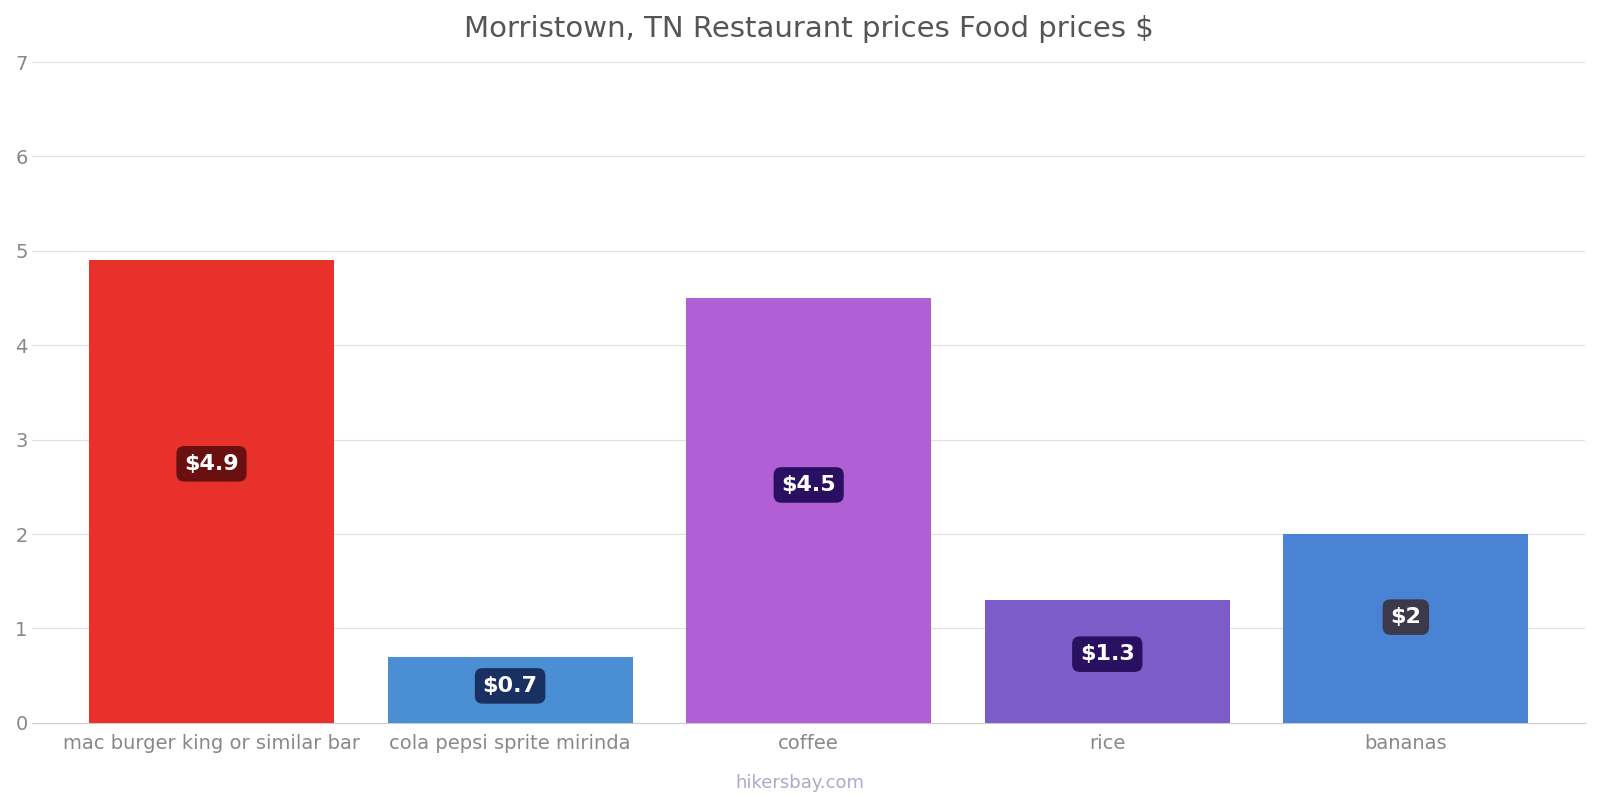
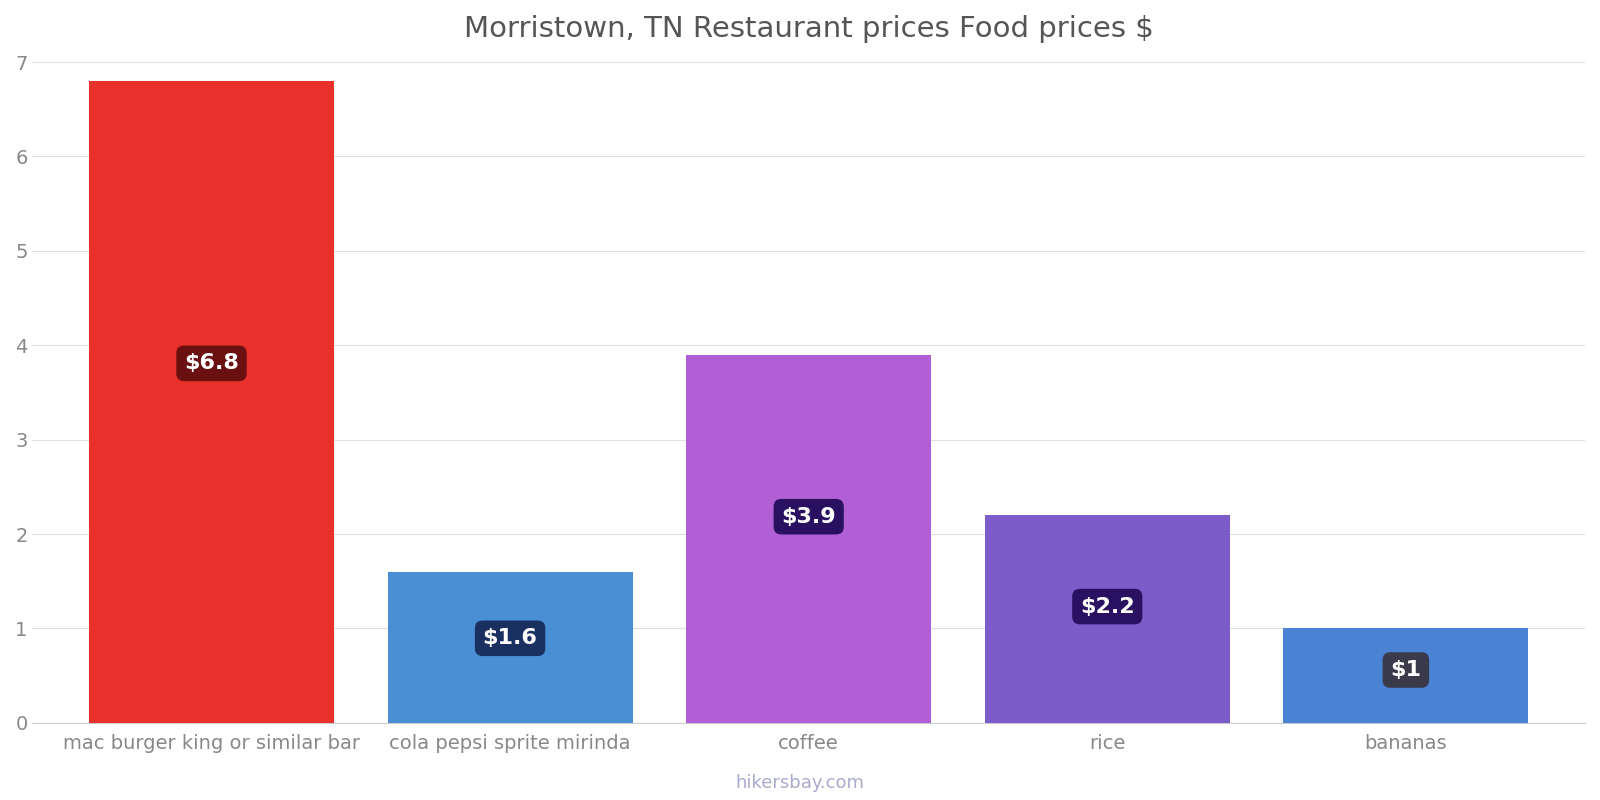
mac burger king or similar bar: $4.9 -> $6.8
cola pepsi sprite mirinda: $0.7 -> $1.6
coffee: $4.5 -> $3.9
rice: $1.3 -> $2.2
bananas: $2 -> $1
